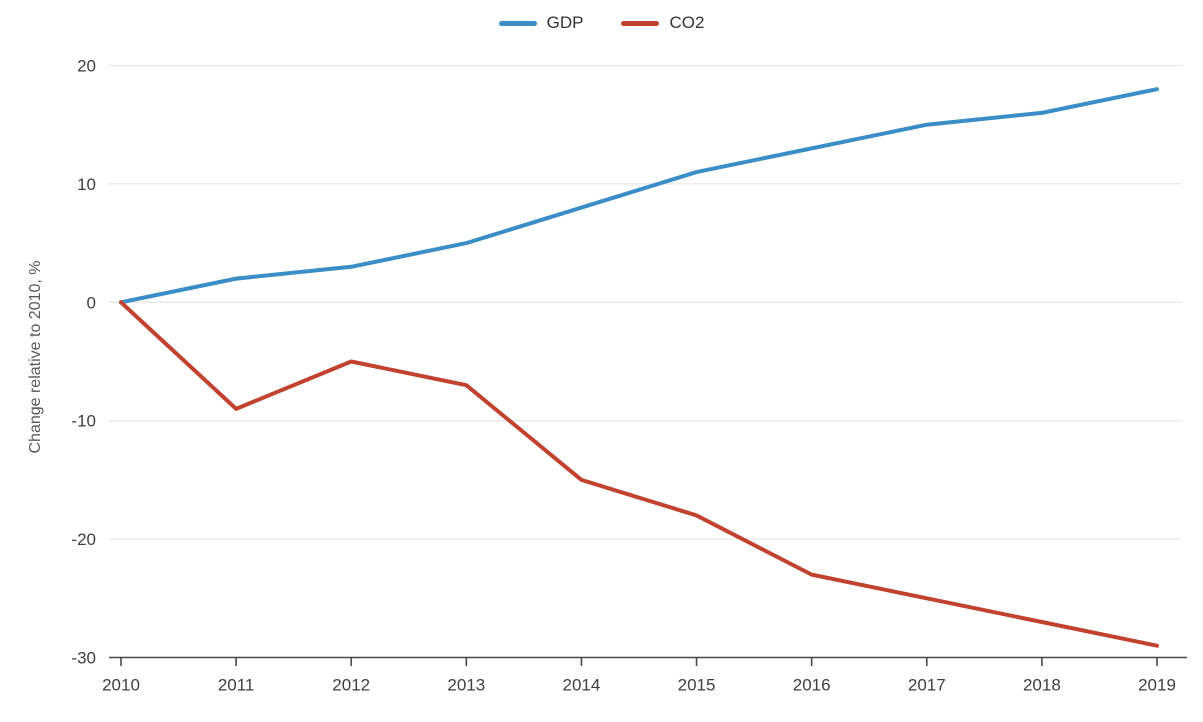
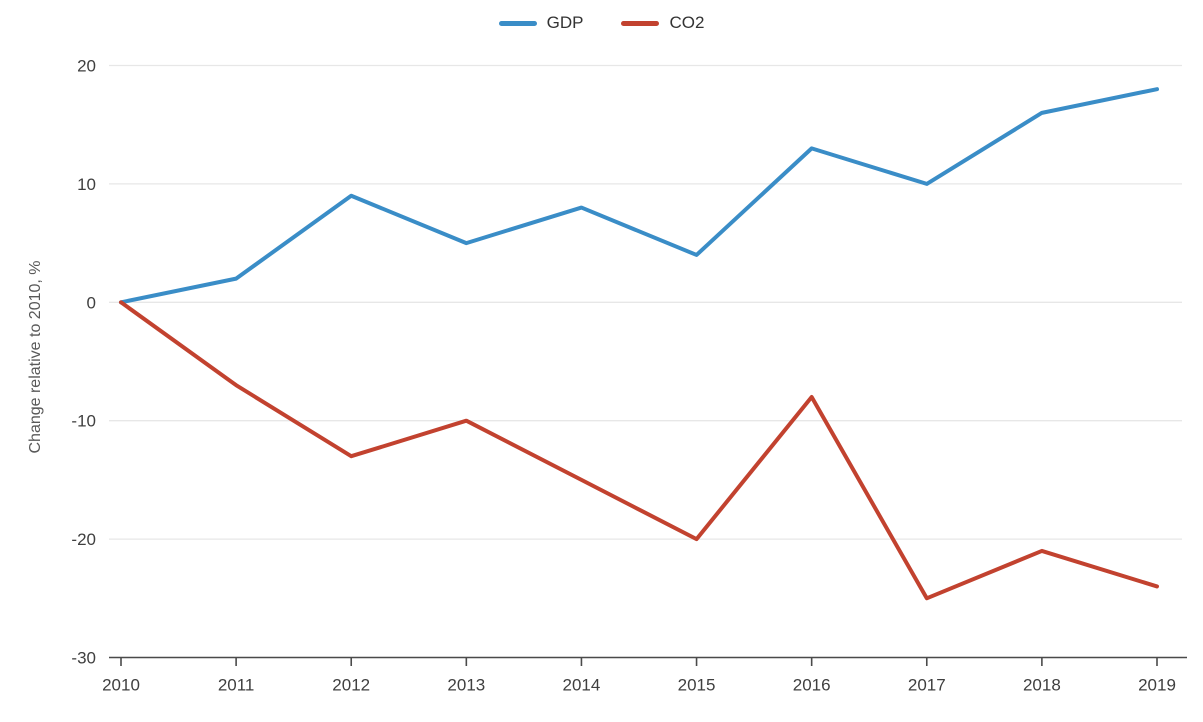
CO2/2011: -9 -> -7
GDP/2012: 3 -> 9
CO2/2012: -5 -> -13
CO2/2013: -7 -> -10
GDP/2015: 11 -> 4
CO2/2015: -18 -> -20
CO2/2016: -23 -> -8
GDP/2017: 15 -> 10
CO2/2018: -27 -> -21
CO2/2019: -29 -> -24
